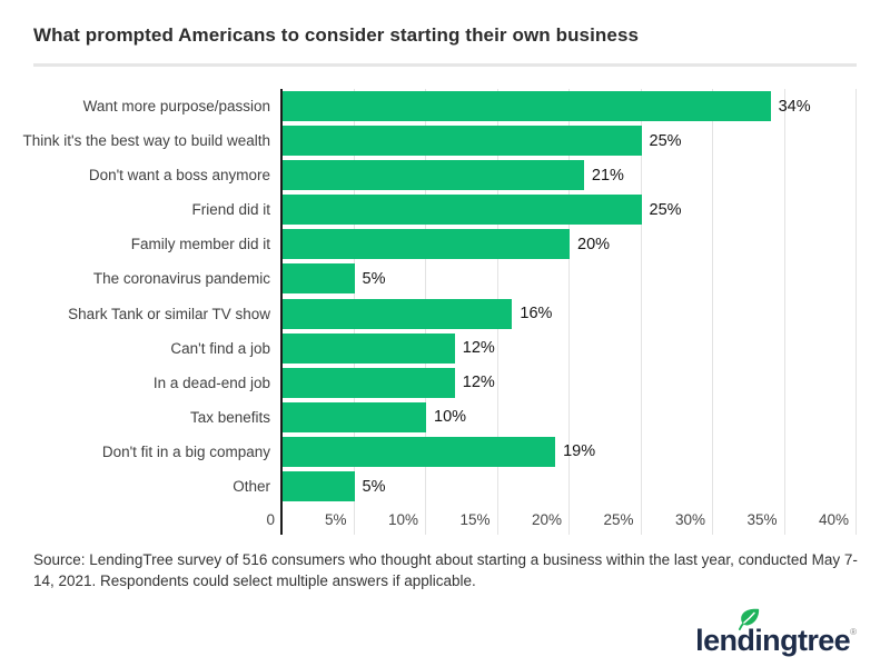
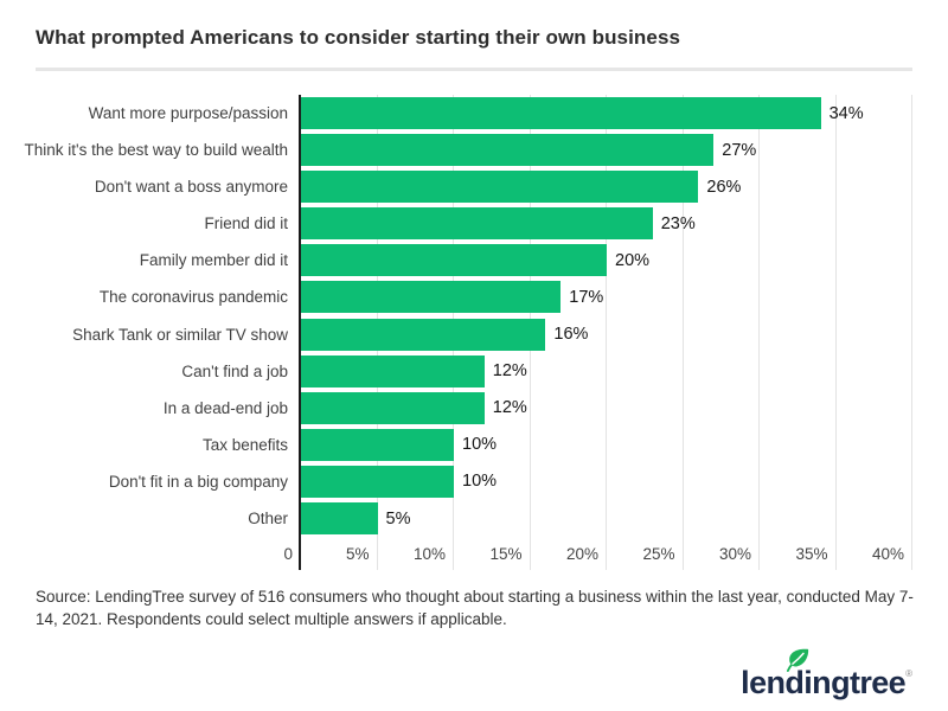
Think it's the best way to build wealth: 25% -> 27%
Don't want a boss anymore: 21% -> 26%
Friend did it: 25% -> 23%
The coronavirus pandemic: 5% -> 17%
Don't fit in a big company: 19% -> 10%
